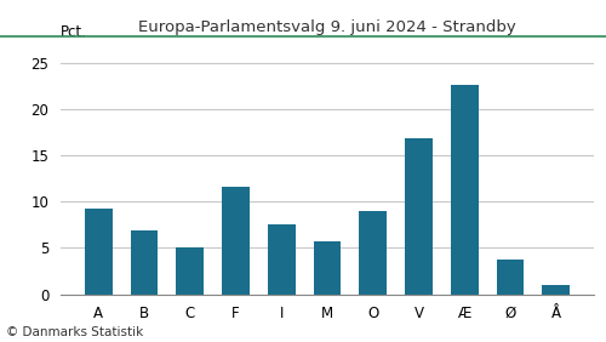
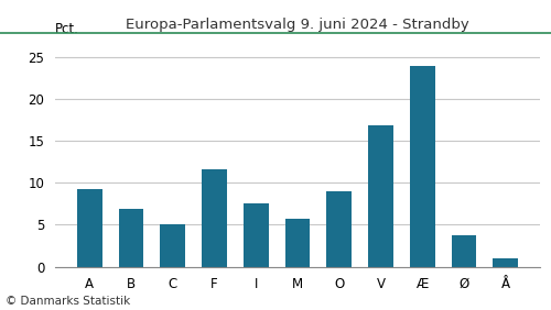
Æ: 22.6 -> 23.9
